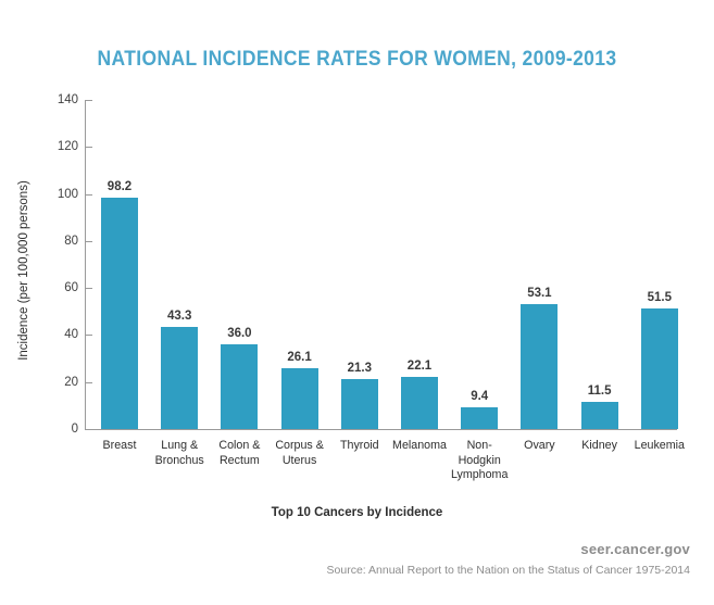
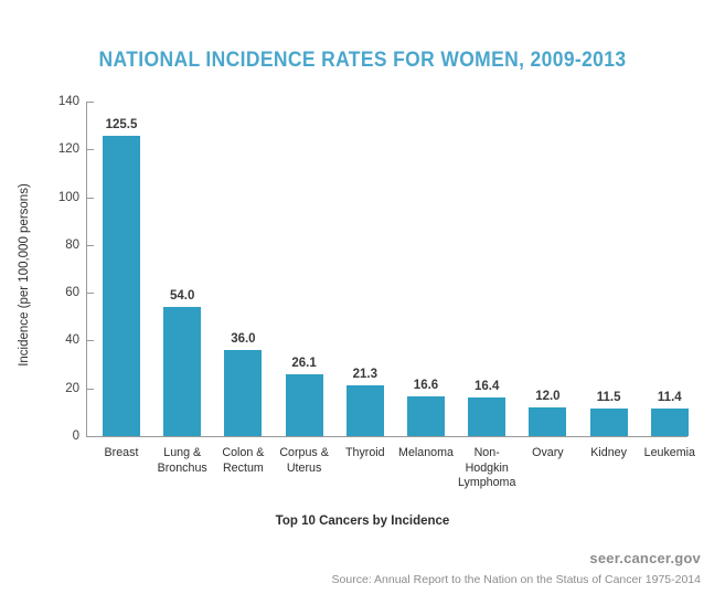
Breast: 98.2 -> 125.5
Lung & Bronchus: 43.3 -> 54.0
Melanoma: 22.1 -> 16.6
Non-Hodgkin Lymphoma: 9.4 -> 16.4
Ovary: 53.1 -> 12.0
Leukemia: 51.5 -> 11.4
